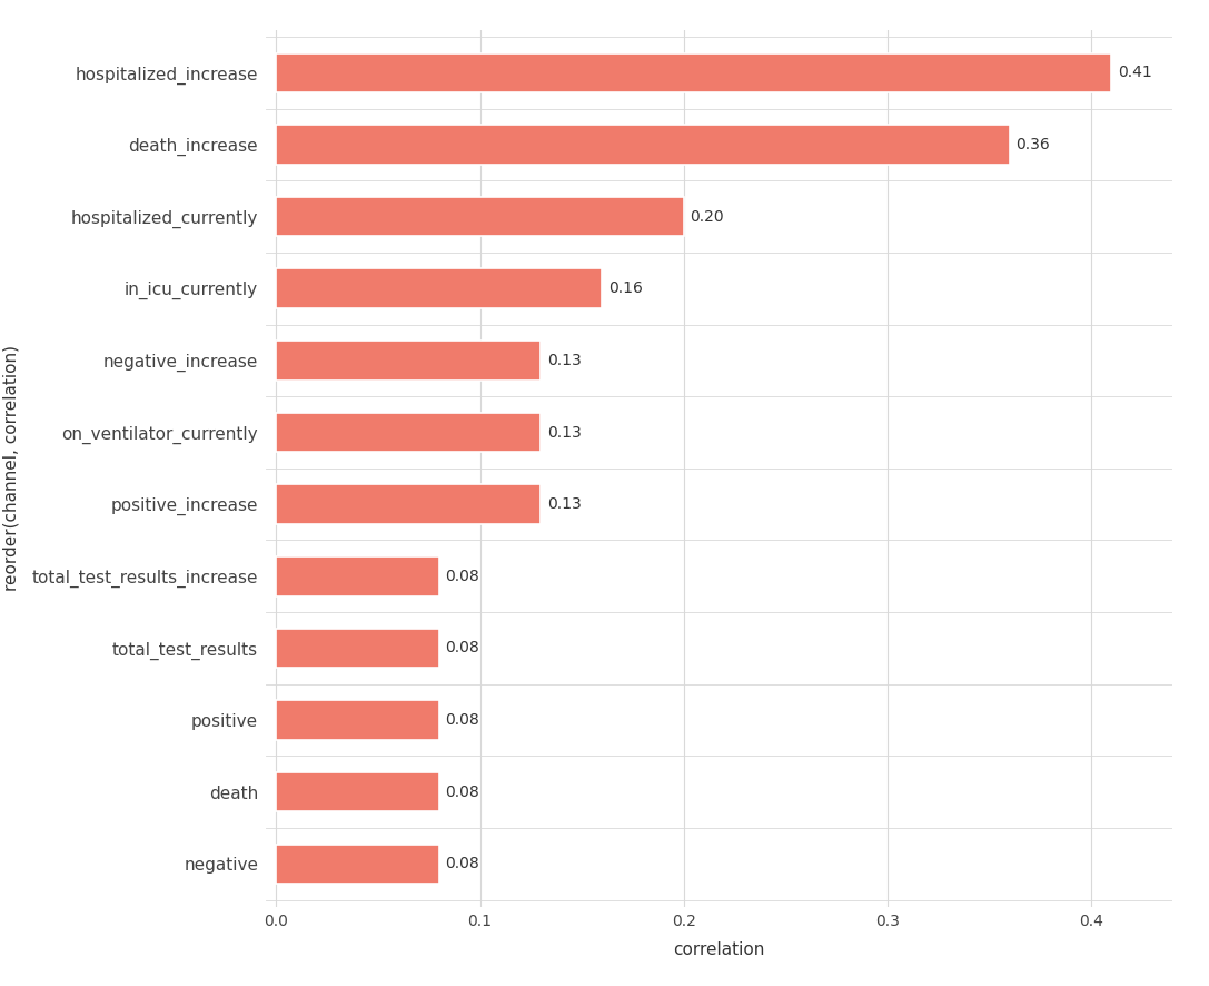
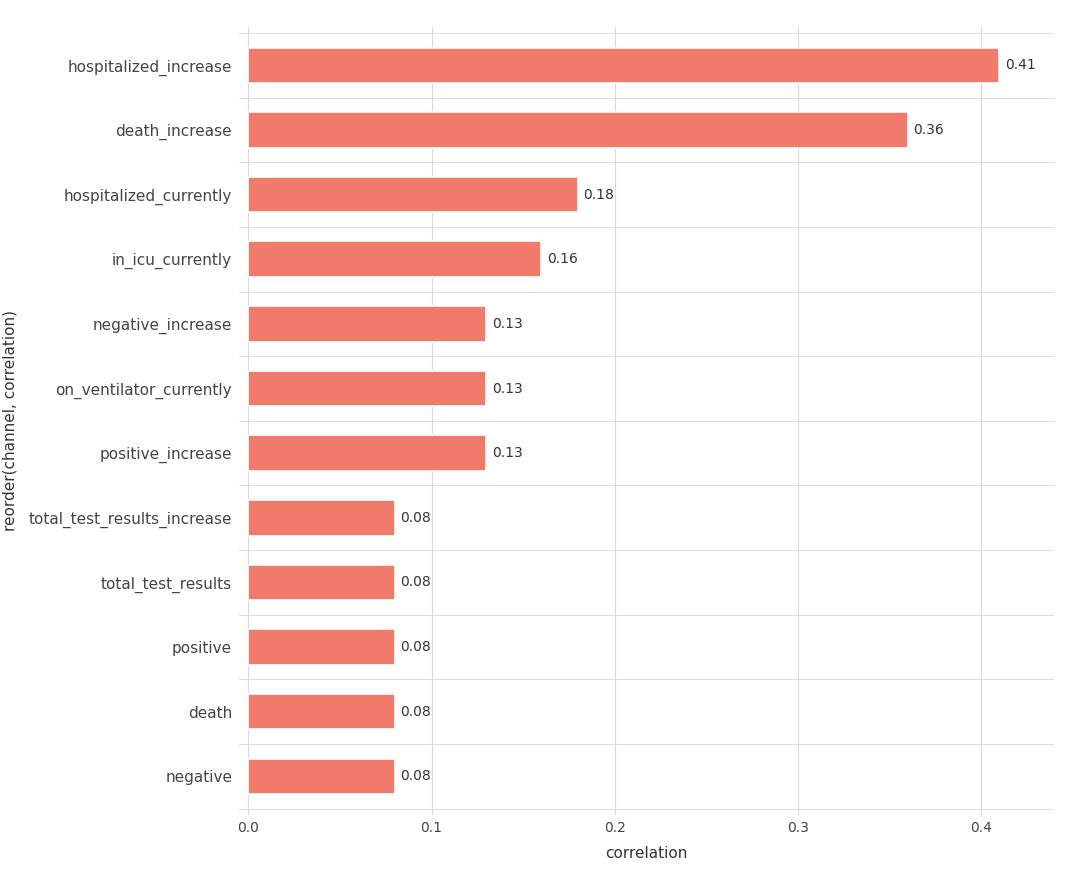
hospitalized_currently: 0.20 -> 0.18
